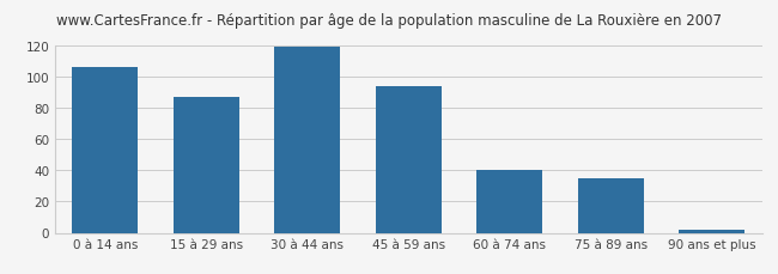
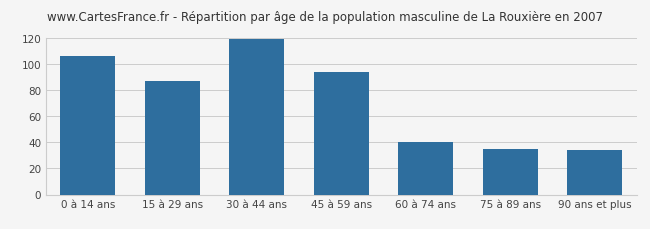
90 ans et plus: 2 -> 34
